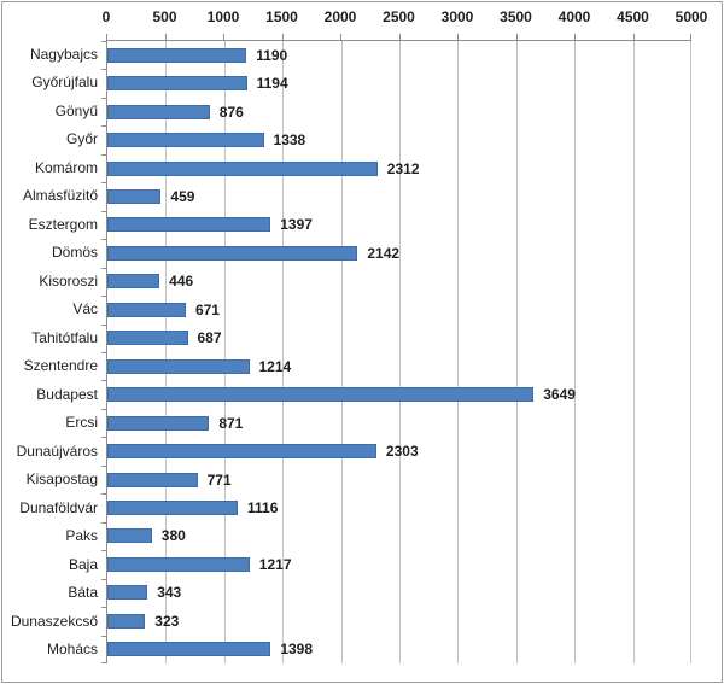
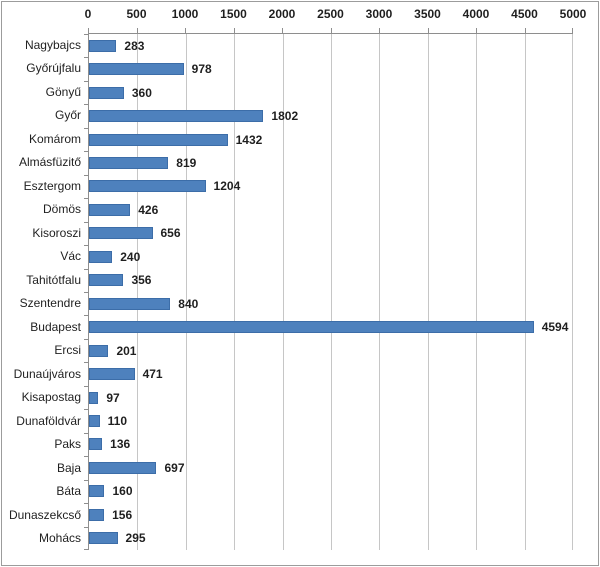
Nagybajcs: 1190 -> 283
Győrújfalu: 1194 -> 978
Gönyű: 876 -> 360
Győr: 1338 -> 1802
Komárom: 2312 -> 1432
Almásfüzitő: 459 -> 819
Esztergom: 1397 -> 1204
Dömös: 2142 -> 426
Kisoroszi: 446 -> 656
Vác: 671 -> 240
Tahitótfalu: 687 -> 356
Szentendre: 1214 -> 840
Budapest: 3649 -> 4594
Ercsi: 871 -> 201
Dunaújváros: 2303 -> 471
Kisapostag: 771 -> 97
Dunaföldvár: 1116 -> 110
Paks: 380 -> 136
Baja: 1217 -> 697
Báta: 343 -> 160
Dunaszekcső: 323 -> 156
Mohács: 1398 -> 295
